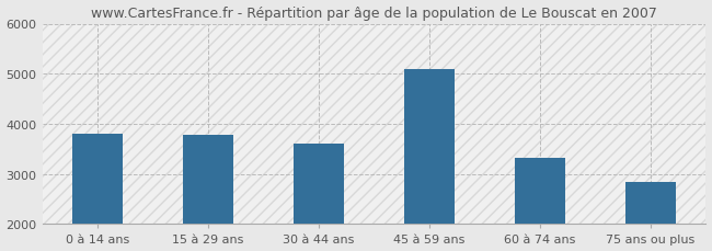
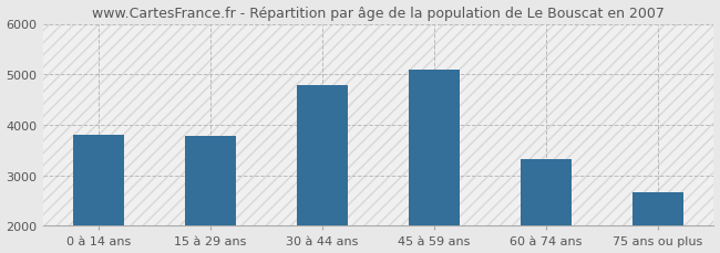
30 à 44 ans: 3600 -> 4780
75 ans ou plus: 2850 -> 2660
